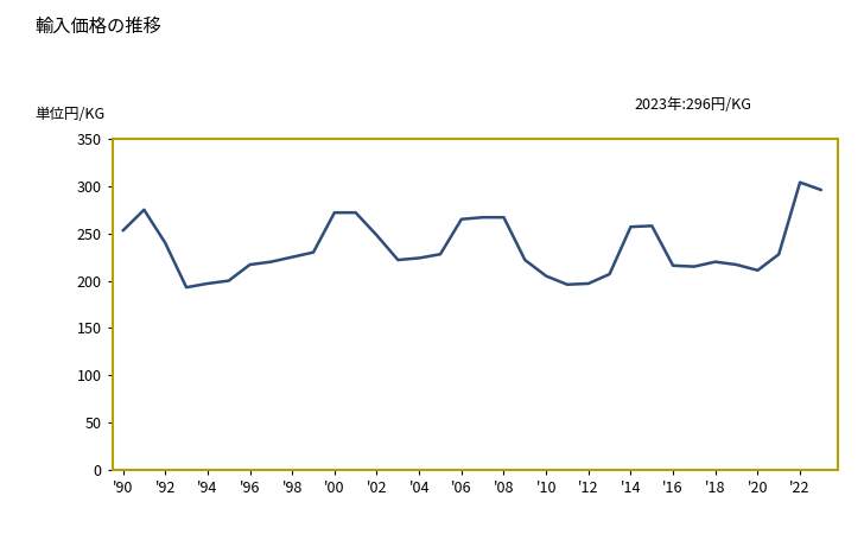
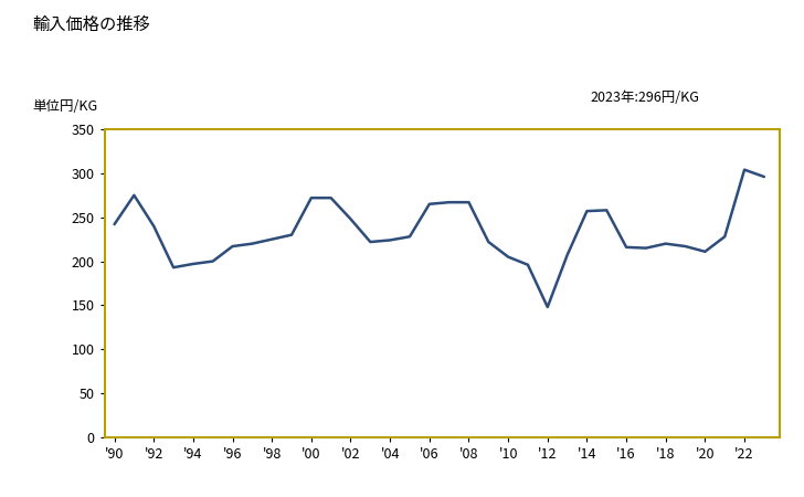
'90: 253 -> 242
'12: 197 -> 148
